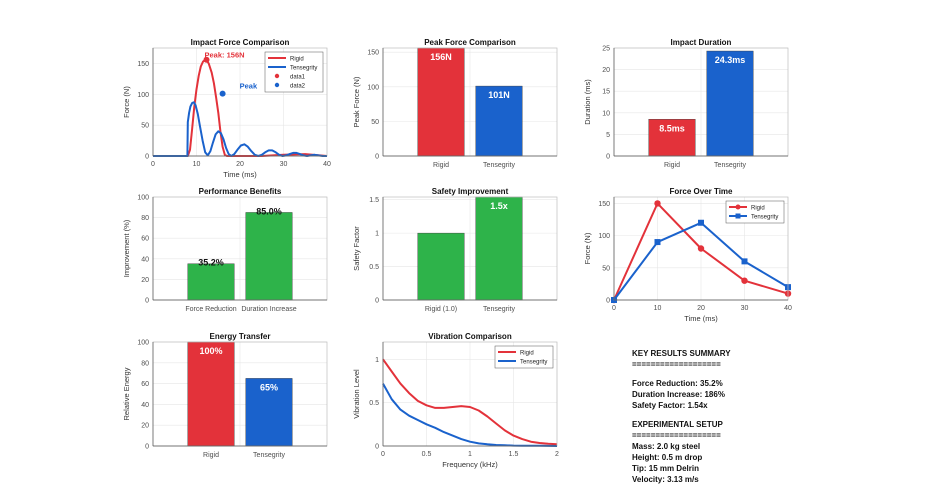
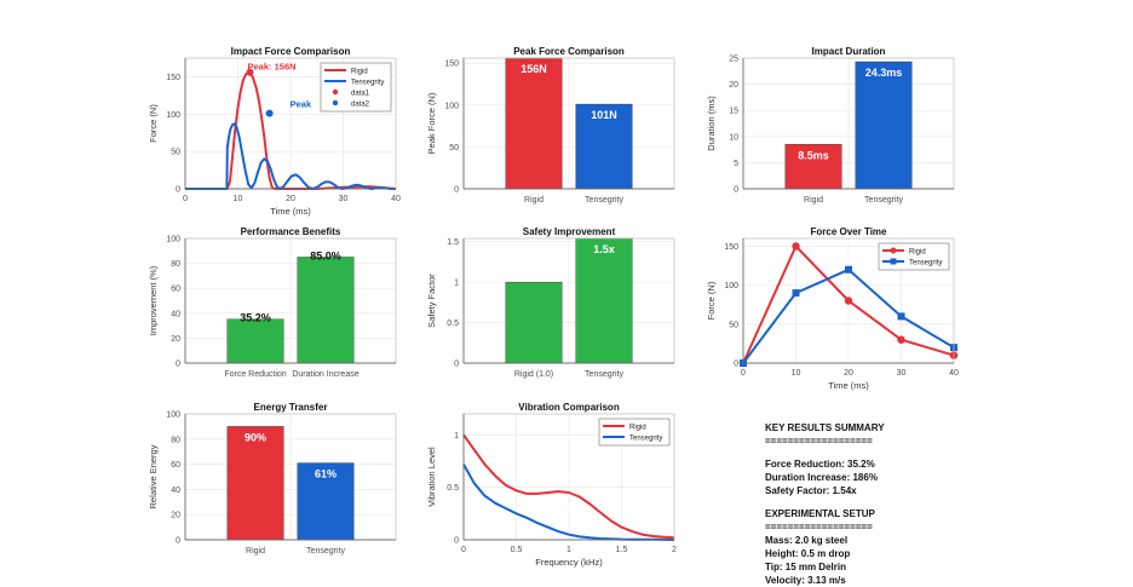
Energy Transfer/Rigid: 100% -> 90%
Energy Transfer/Tensegrity: 65% -> 61%
